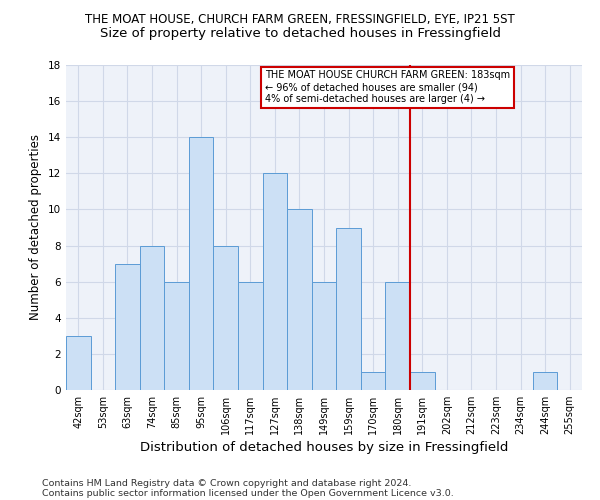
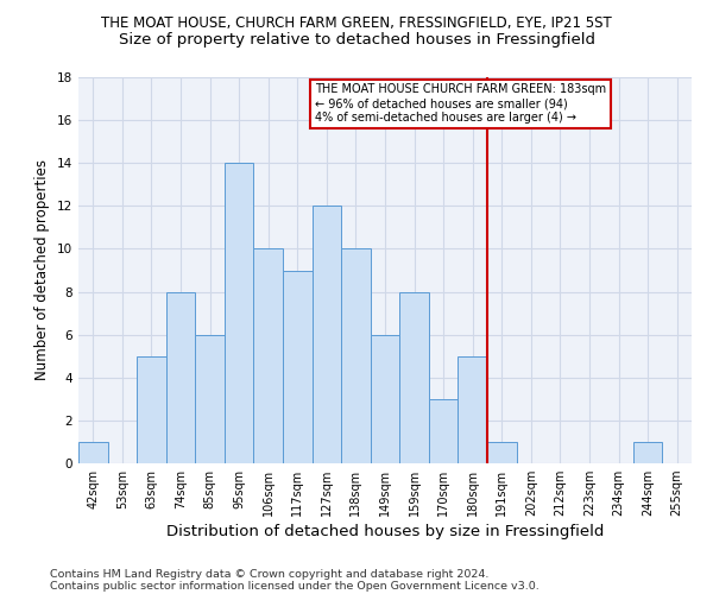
42sqm: 3 -> 1
63sqm: 7 -> 5
106sqm: 8 -> 10
117sqm: 6 -> 9
159sqm: 9 -> 8
170sqm: 1 -> 3
180sqm: 6 -> 5
